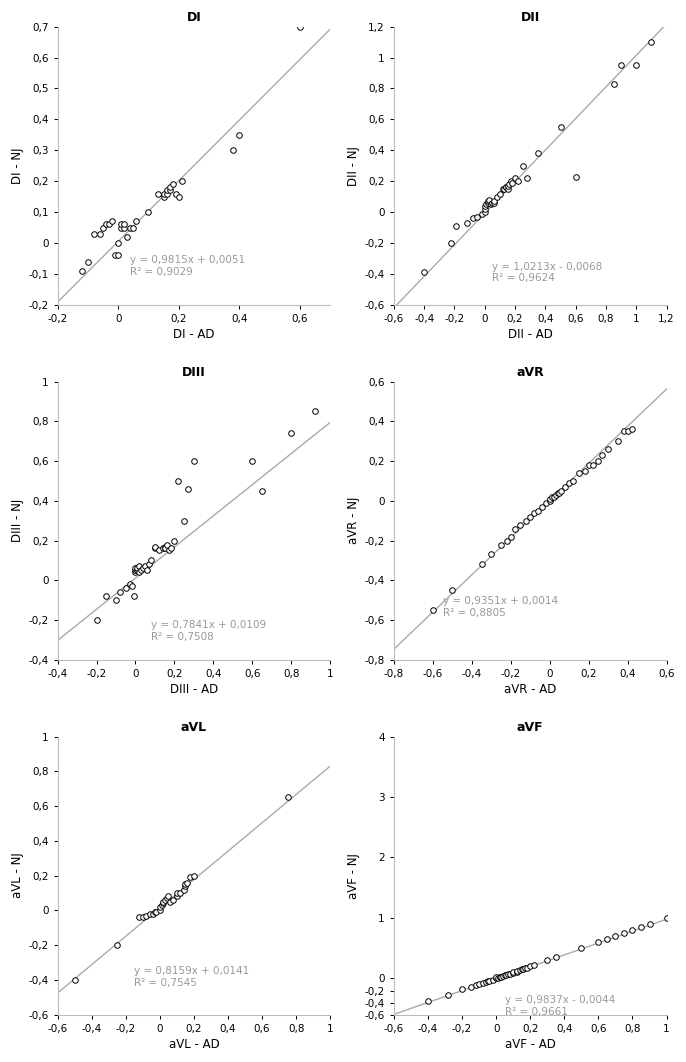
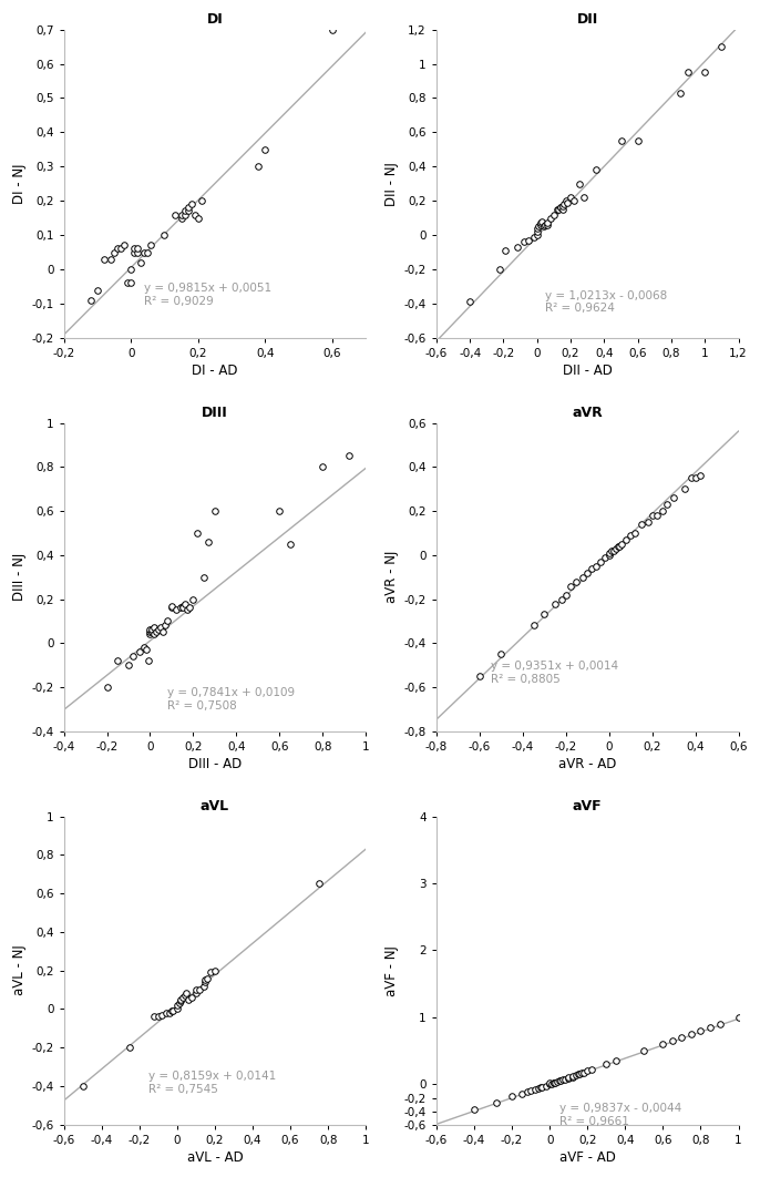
DII/0,6: 0,23 -> 0,55
DIII/0,8: 0,74 -> 0,80
